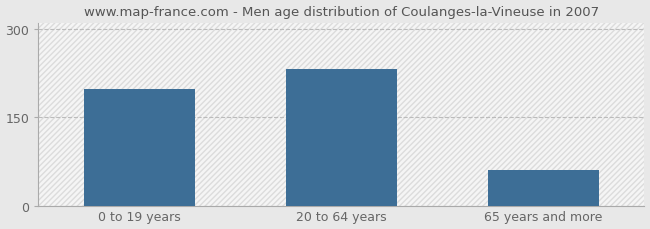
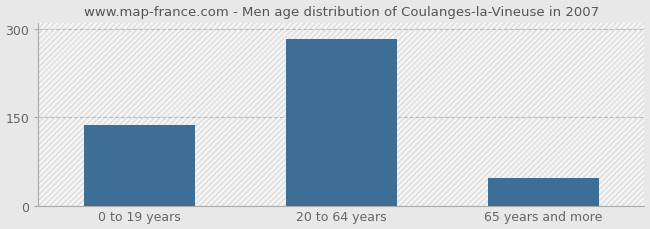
0 to 19 years: 198 -> 136
20 to 64 years: 232 -> 283
65 years and more: 60 -> 47
